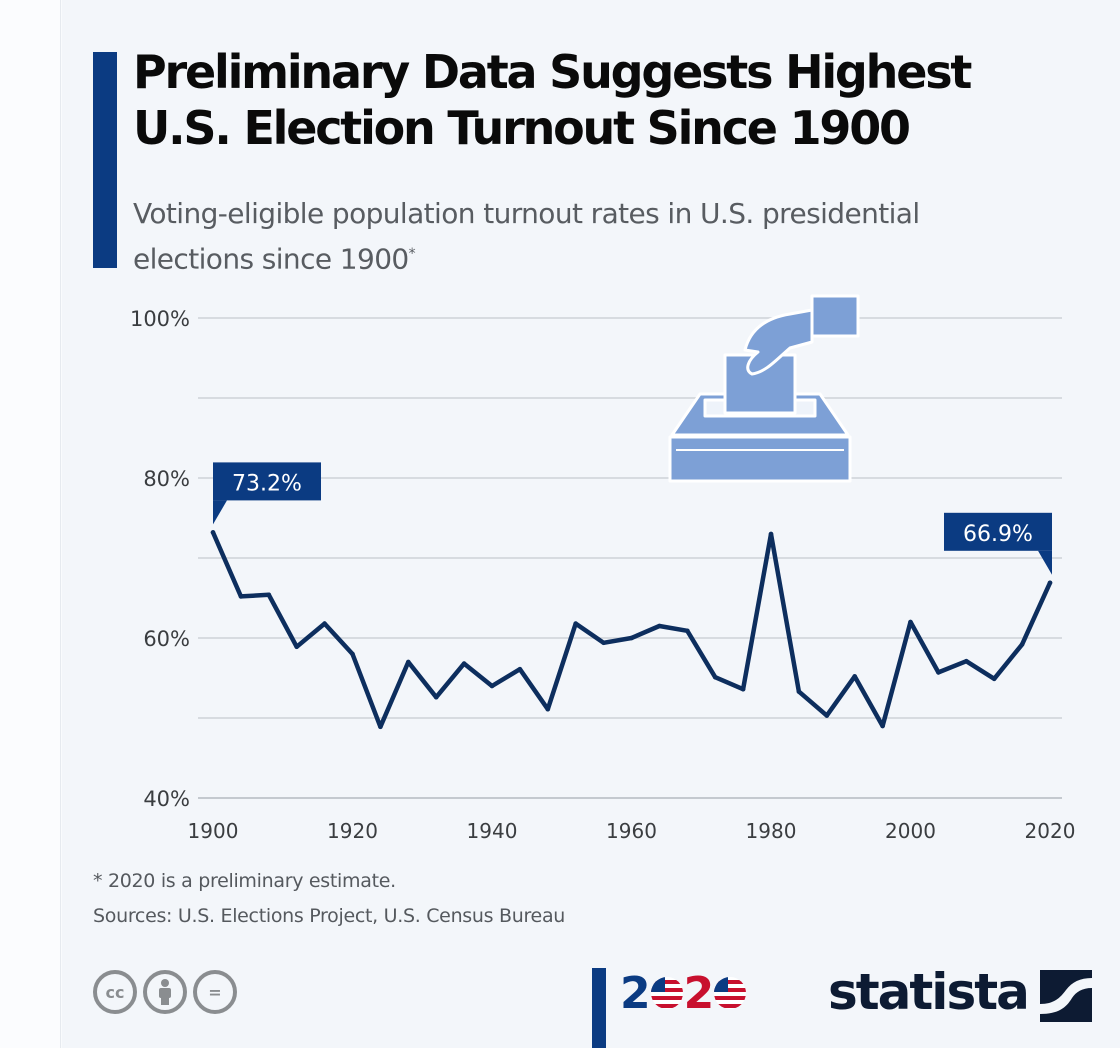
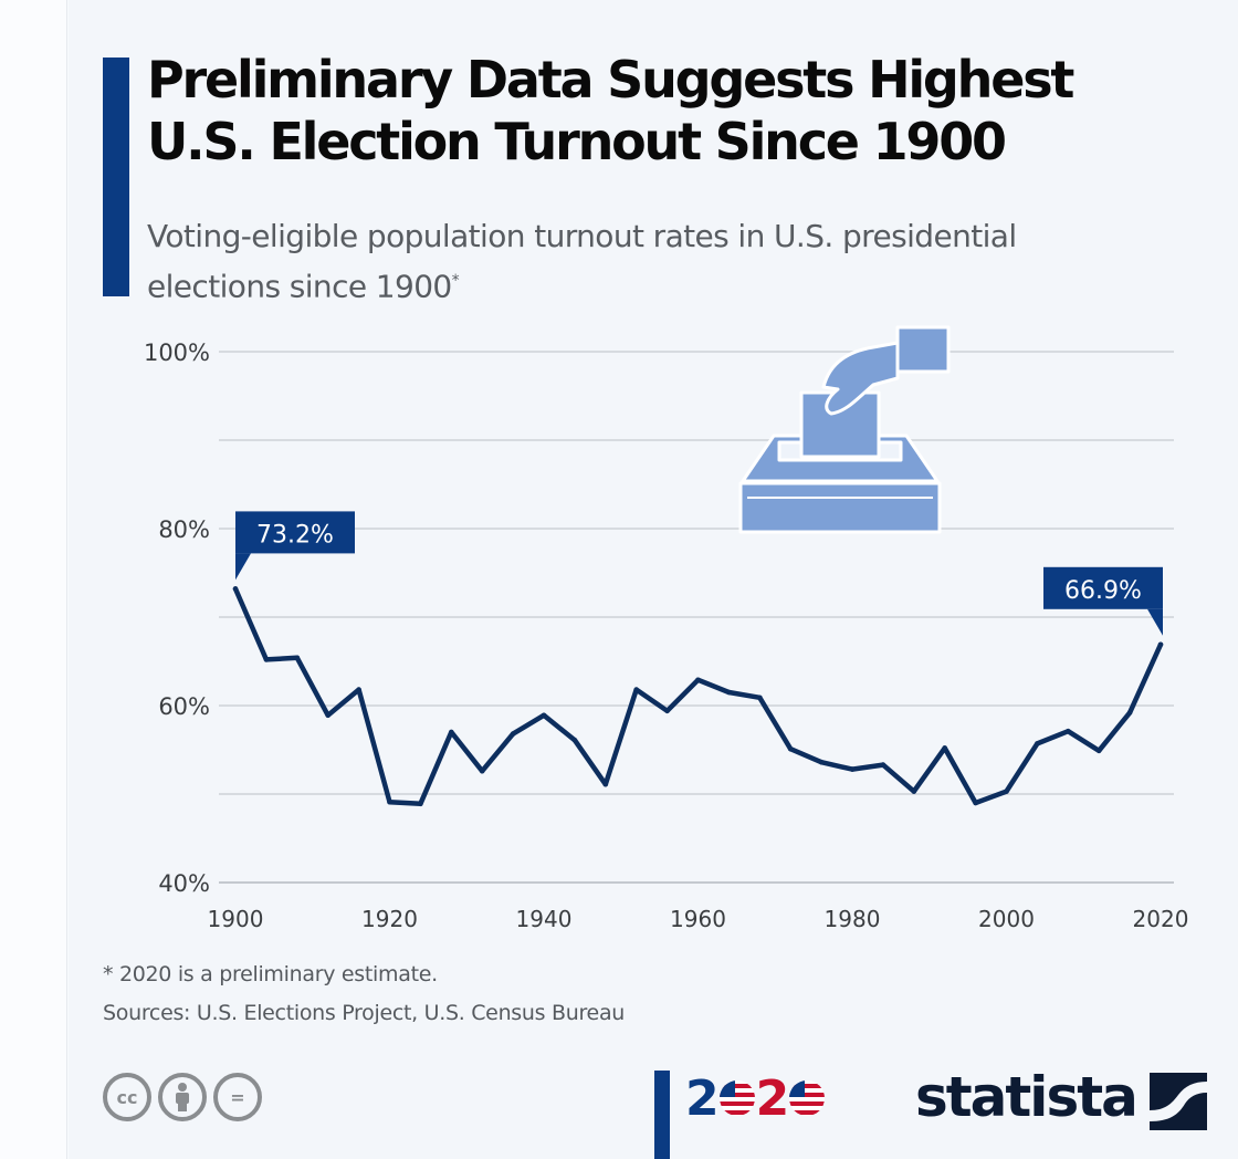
1920: 58% -> 49%
1940: 54% -> 59%
1960: 60% -> 63%
1980: 73% -> 53%
2000: 62% -> 50%
